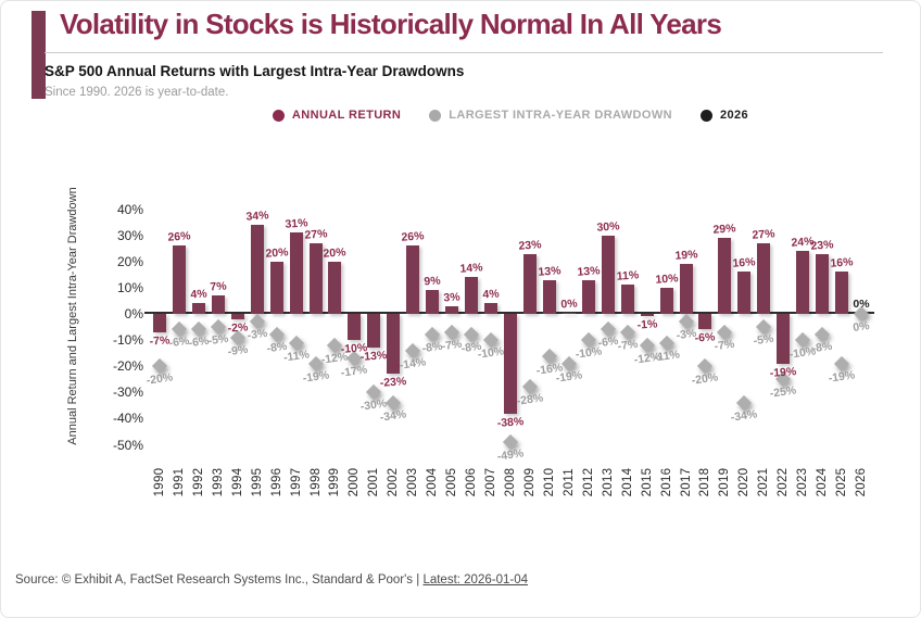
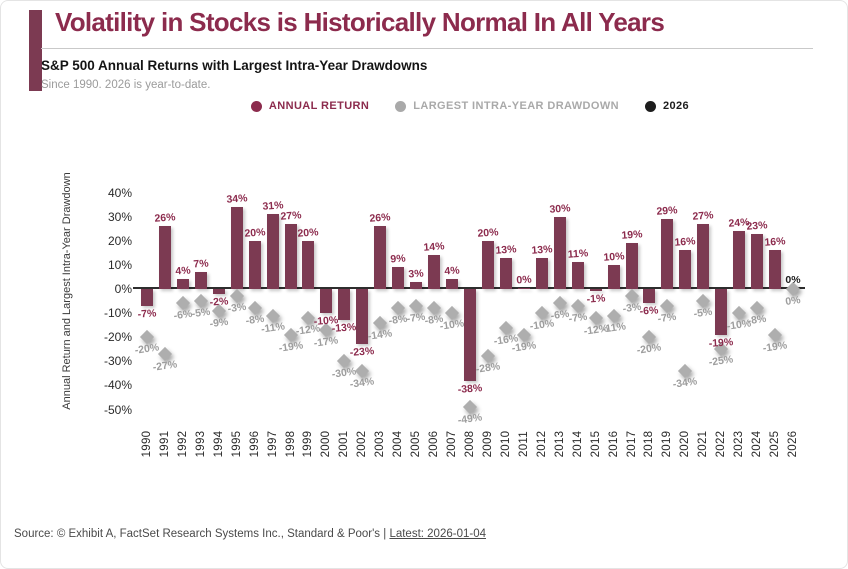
LARGEST INTRA-YEAR DRAWDOWN/1991: -6% -> -27%
ANNUAL RETURN/2009: 23% -> 20%
